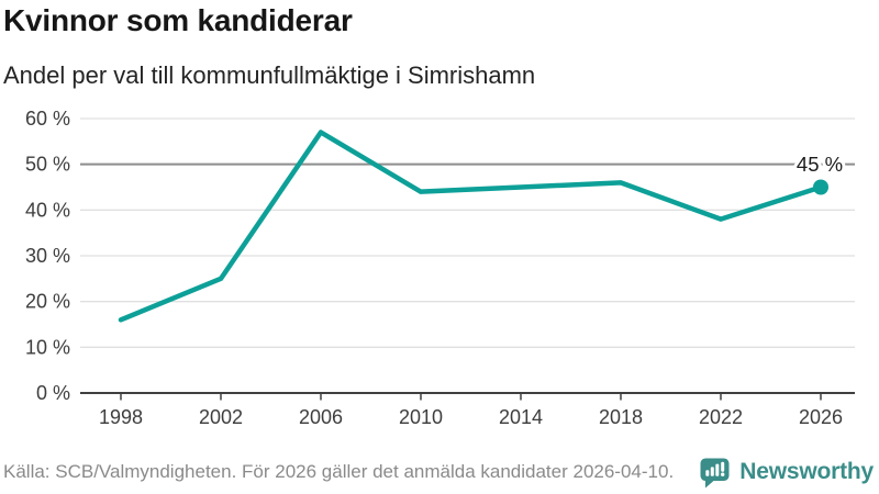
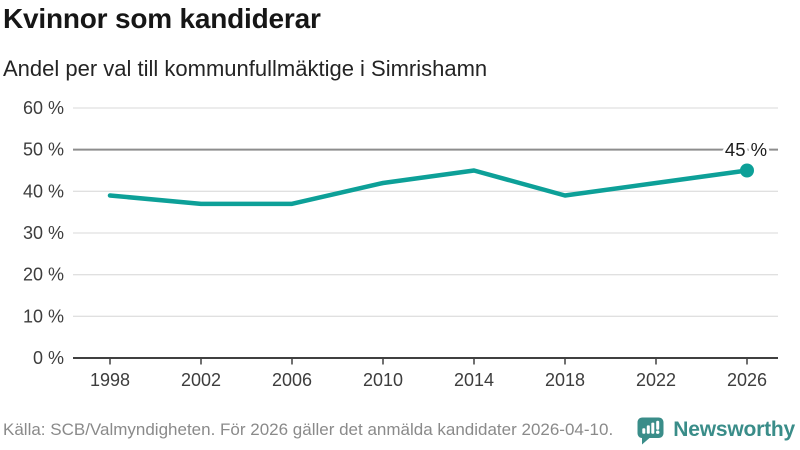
1998: 16% -> 39%
2002: 25% -> 37%
2006: 57% -> 37%
2010: 44% -> 42%
2018: 46% -> 39%
2022: 38% -> 42%
